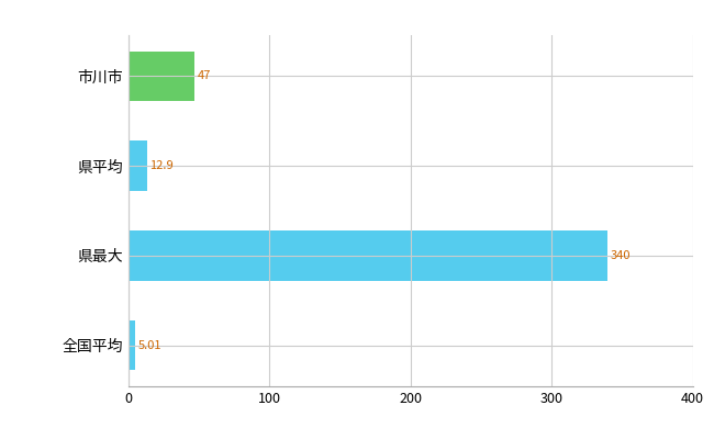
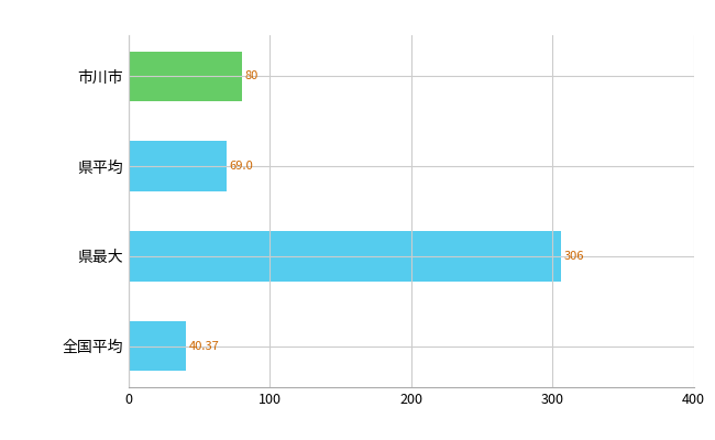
市川市: 47 -> 80
県平均: 12.9 -> 69.0
県最大: 340 -> 306
全国平均: 5.01 -> 40.37
